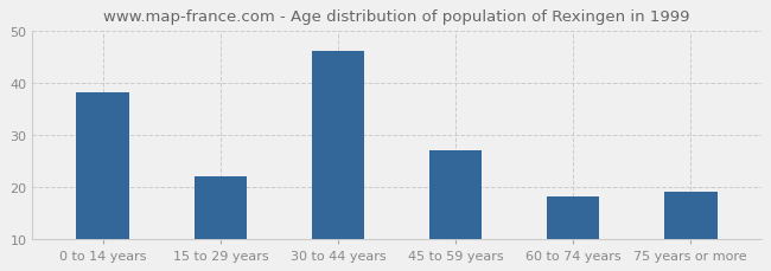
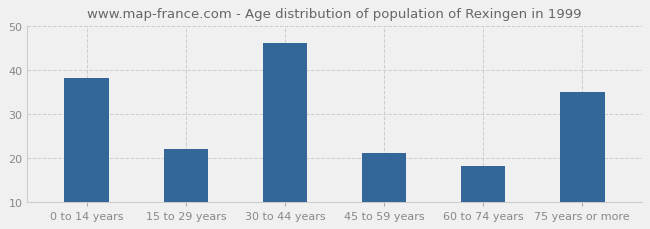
45 to 59 years: 27 -> 21
75 years or more: 19 -> 35
